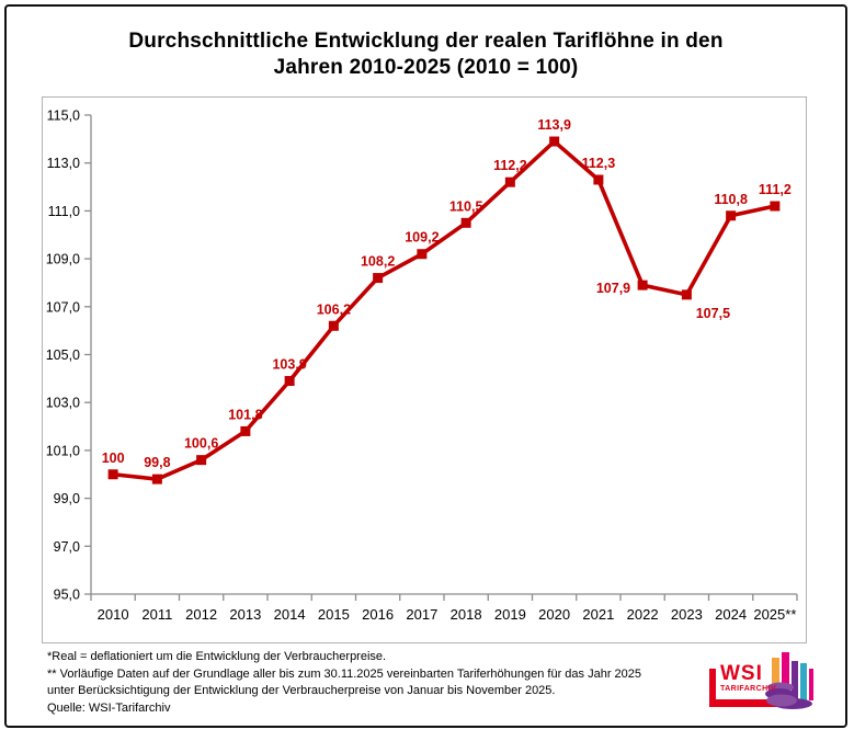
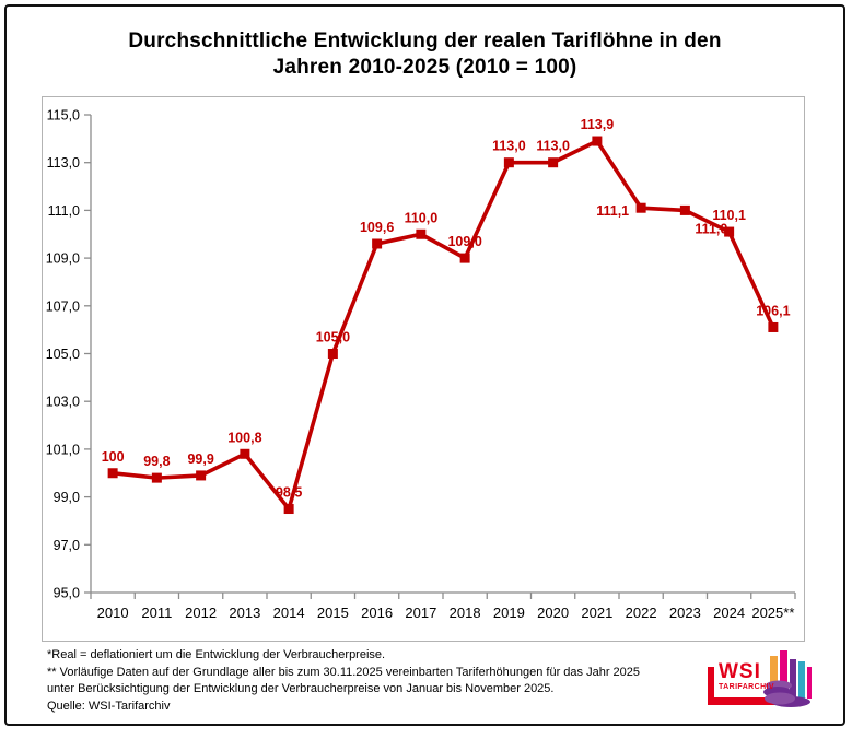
2012: 100,6 -> 99,9
2013: 101,8 -> 100,8
2014: 103,9 -> 98,5
2015: 106,2 -> 105,0
2016: 108,2 -> 109,6
2017: 109,2 -> 110,0
2018: 110,5 -> 109,0
2019: 112,2 -> 113,0
2020: 113,9 -> 113,0
2021: 112,3 -> 113,9
2022: 107,9 -> 111,1
2023: 107,5 -> 111,0
2024: 110,8 -> 110,1
2025**: 111,2 -> 106,1
